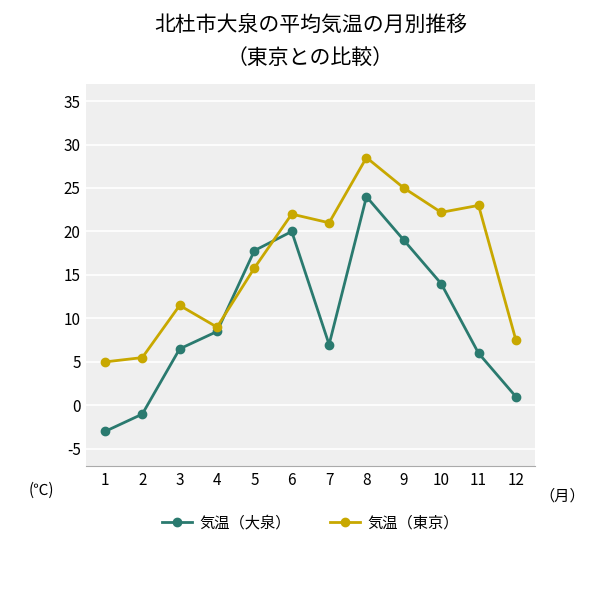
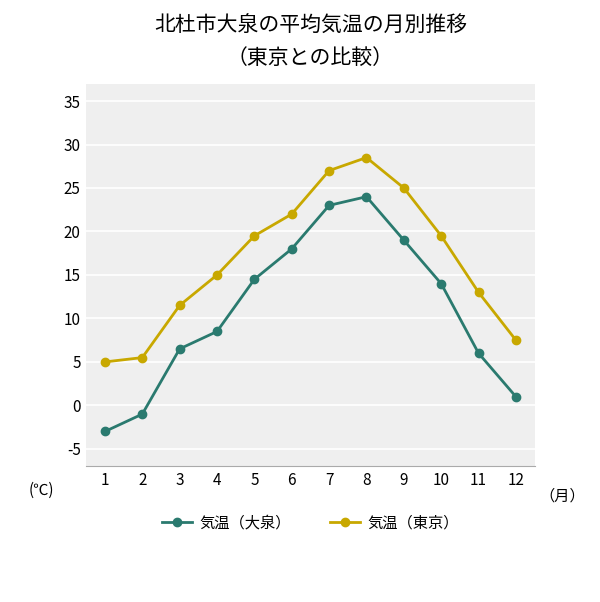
気温（東京）/4: 9.0 -> 15.0
気温（大泉）/5: 17.8 -> 14.5
気温（東京）/5: 15.8 -> 19.5
気温（大泉）/6: 20.0 -> 18.0
気温（大泉）/7: 7.0 -> 23.0
気温（東京）/7: 21.0 -> 27.0
気温（東京）/10: 22.2 -> 19.5
気温（東京）/11: 23.0 -> 13.0
